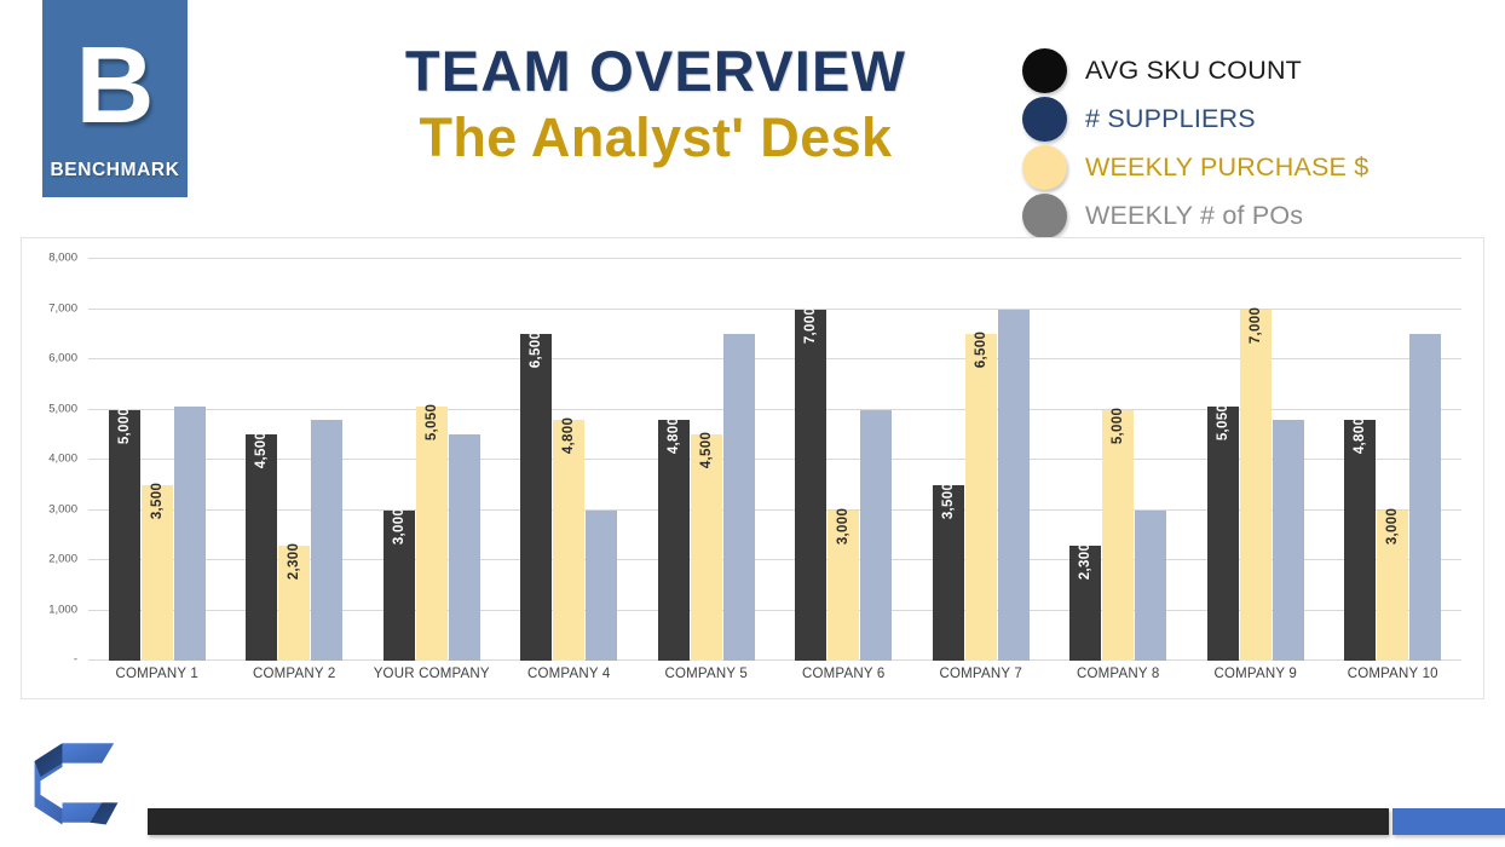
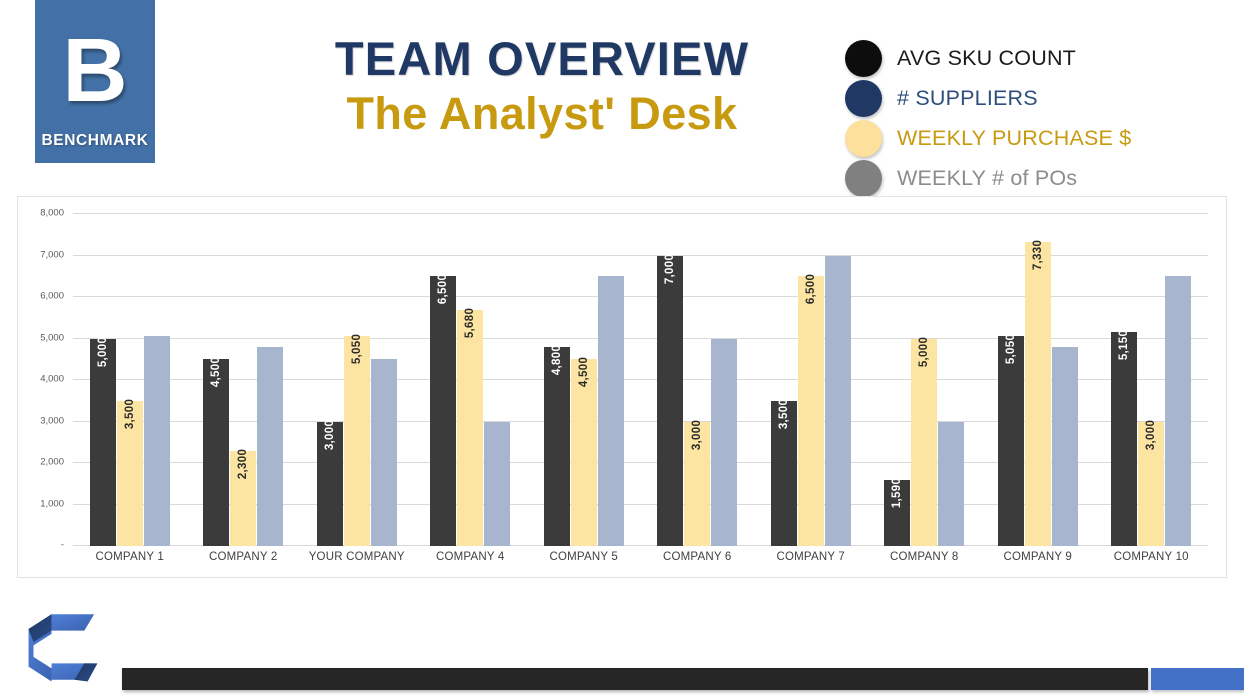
WEEKLY PURCHASE $/COMPANY 4: 4,800 -> 5,680
AVG SKU COUNT/COMPANY 8: 2,300 -> 1,590
WEEKLY PURCHASE $/COMPANY 9: 7,000 -> 7,330
AVG SKU COUNT/COMPANY 10: 4,800 -> 5,150
